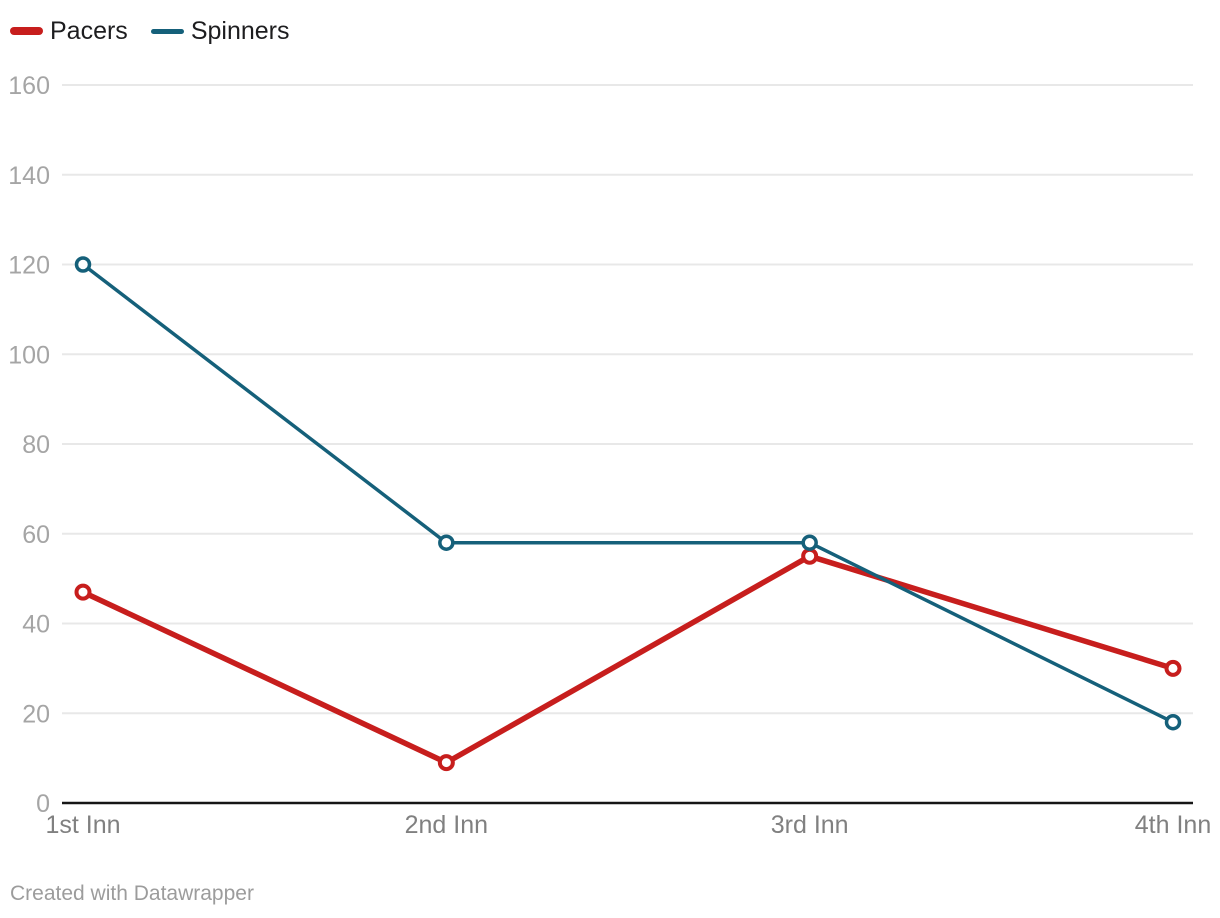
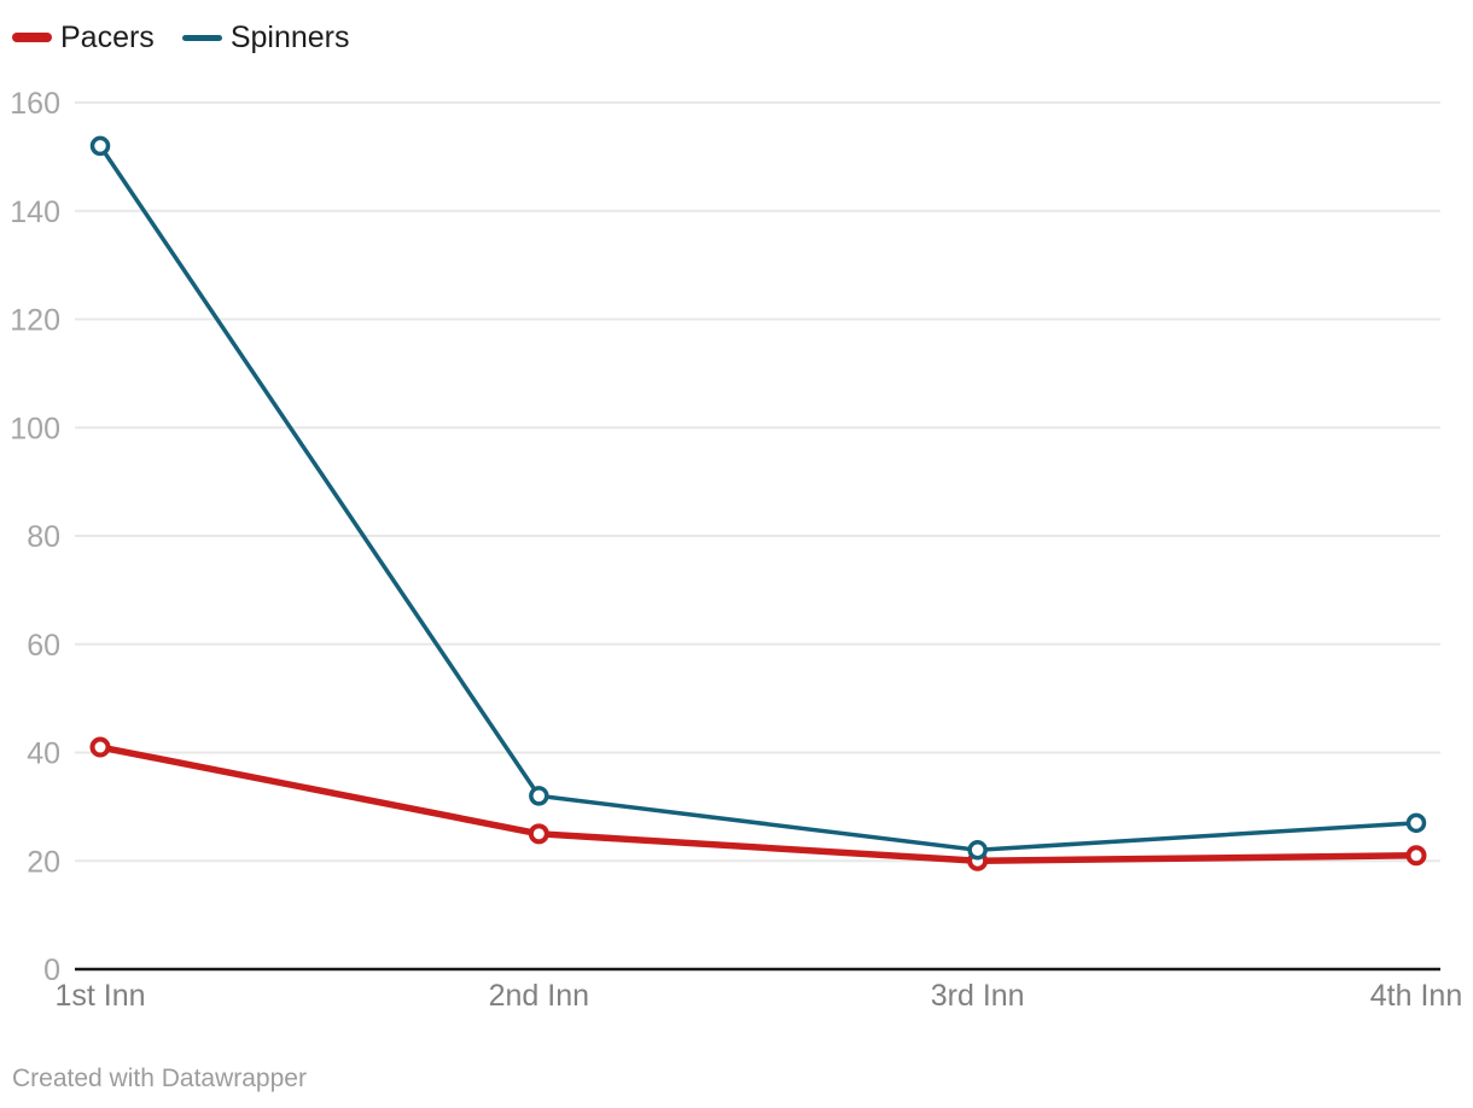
Pacers/1st Inn: 47 -> 41
Spinners/1st Inn: 120 -> 152
Pacers/2nd Inn: 9 -> 25
Spinners/2nd Inn: 58 -> 32
Pacers/3rd Inn: 55 -> 20
Spinners/3rd Inn: 58 -> 22
Pacers/4th Inn: 30 -> 21
Spinners/4th Inn: 18 -> 27
